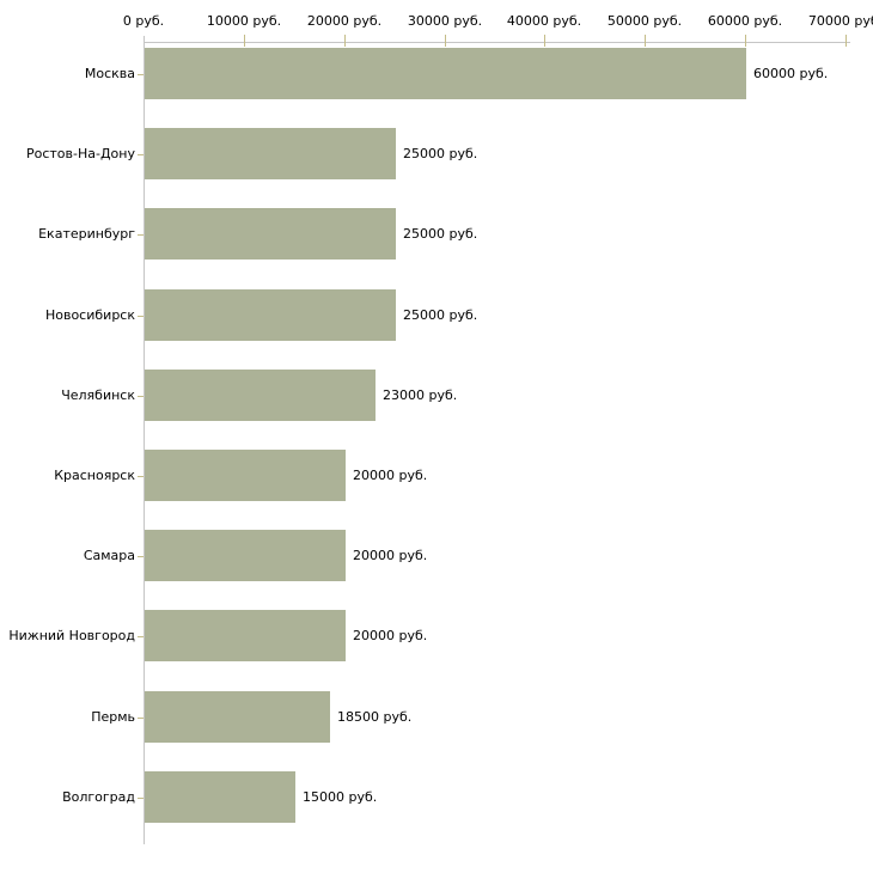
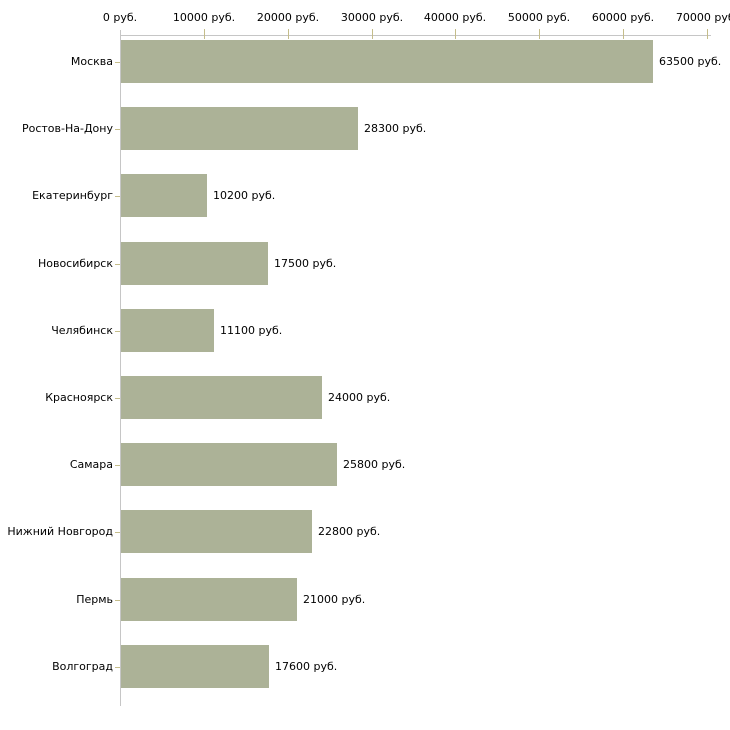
Москва: 60000 -> 63500
Ростов-На-Дону: 25000 -> 28300
Екатеринбург: 25000 -> 10200
Новосибирск: 25000 -> 17500
Челябинск: 23000 -> 11100
Красноярск: 20000 -> 24000
Самара: 20000 -> 25800
Нижний Новгород: 20000 -> 22800
Пермь: 18500 -> 21000
Волгоград: 15000 -> 17600
